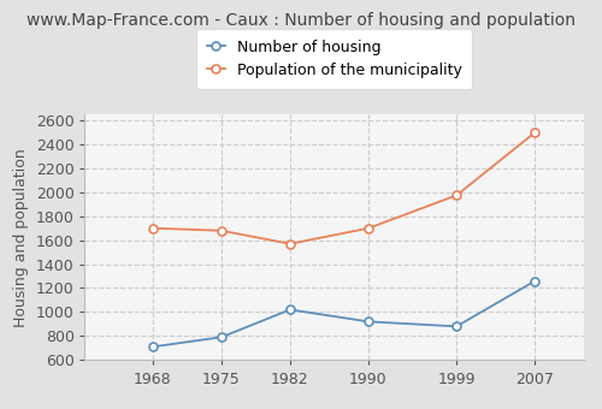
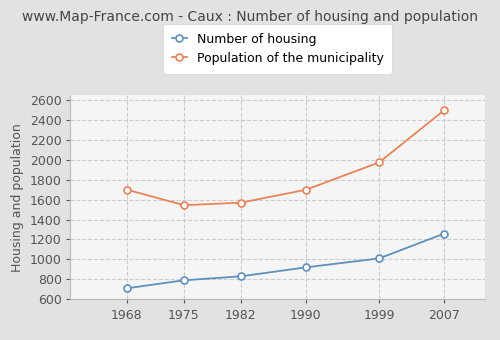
Population of the municipality/1975: 1680 -> 1540
Number of housing/1982: 1020 -> 830
Number of housing/1999: 880 -> 1010
